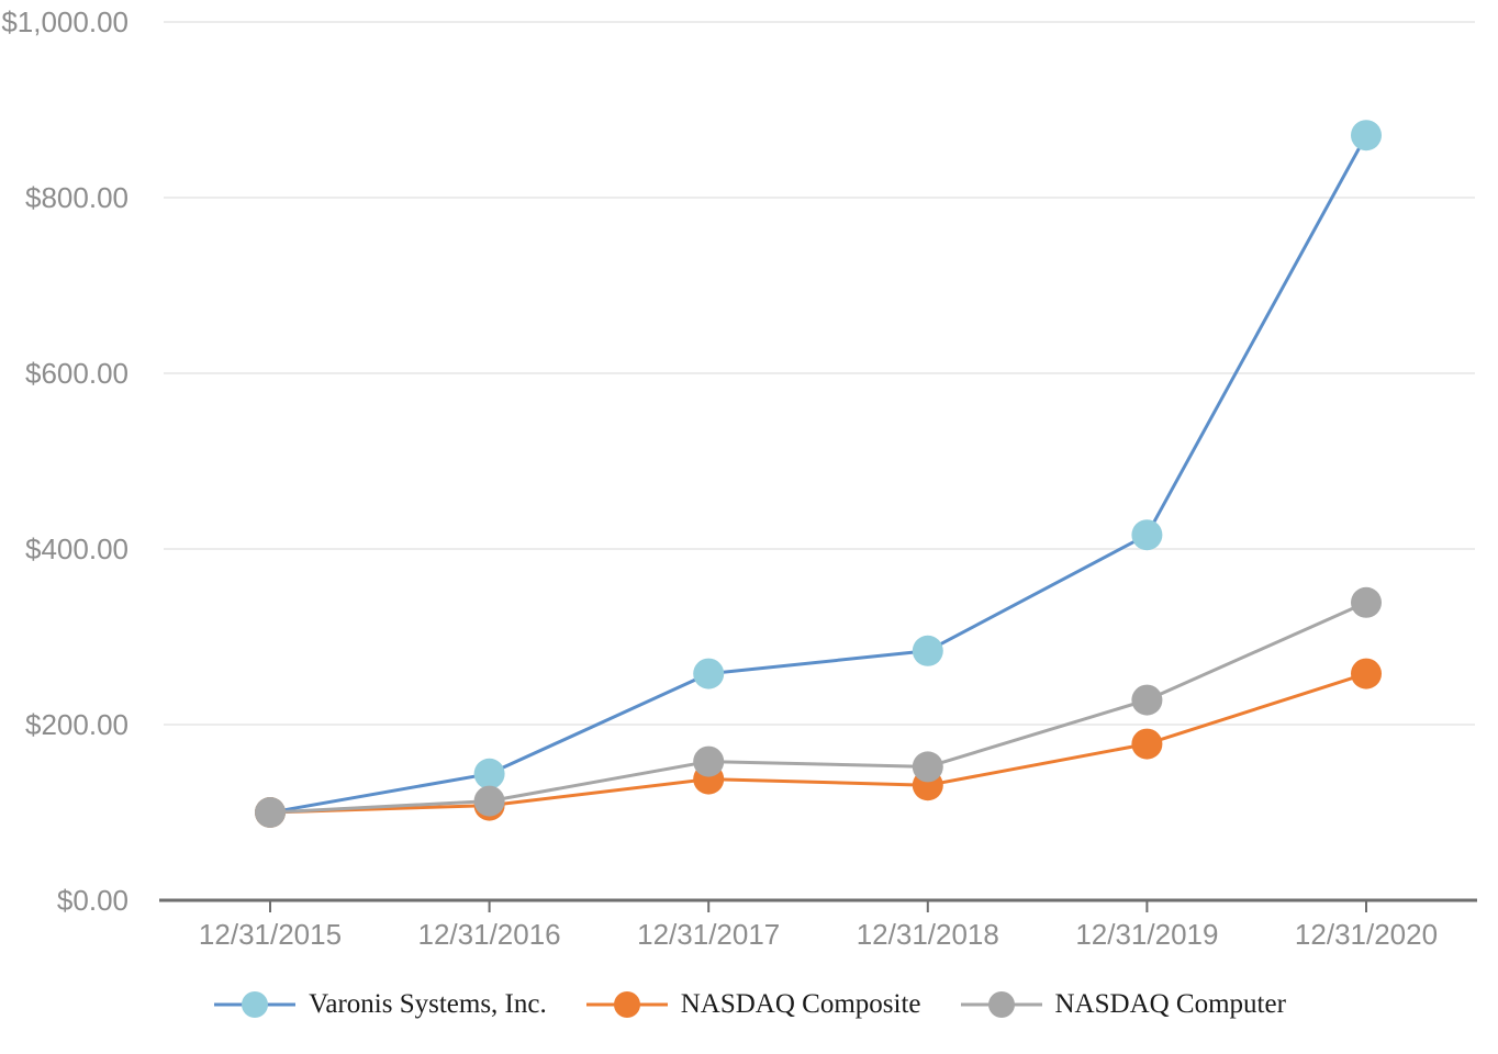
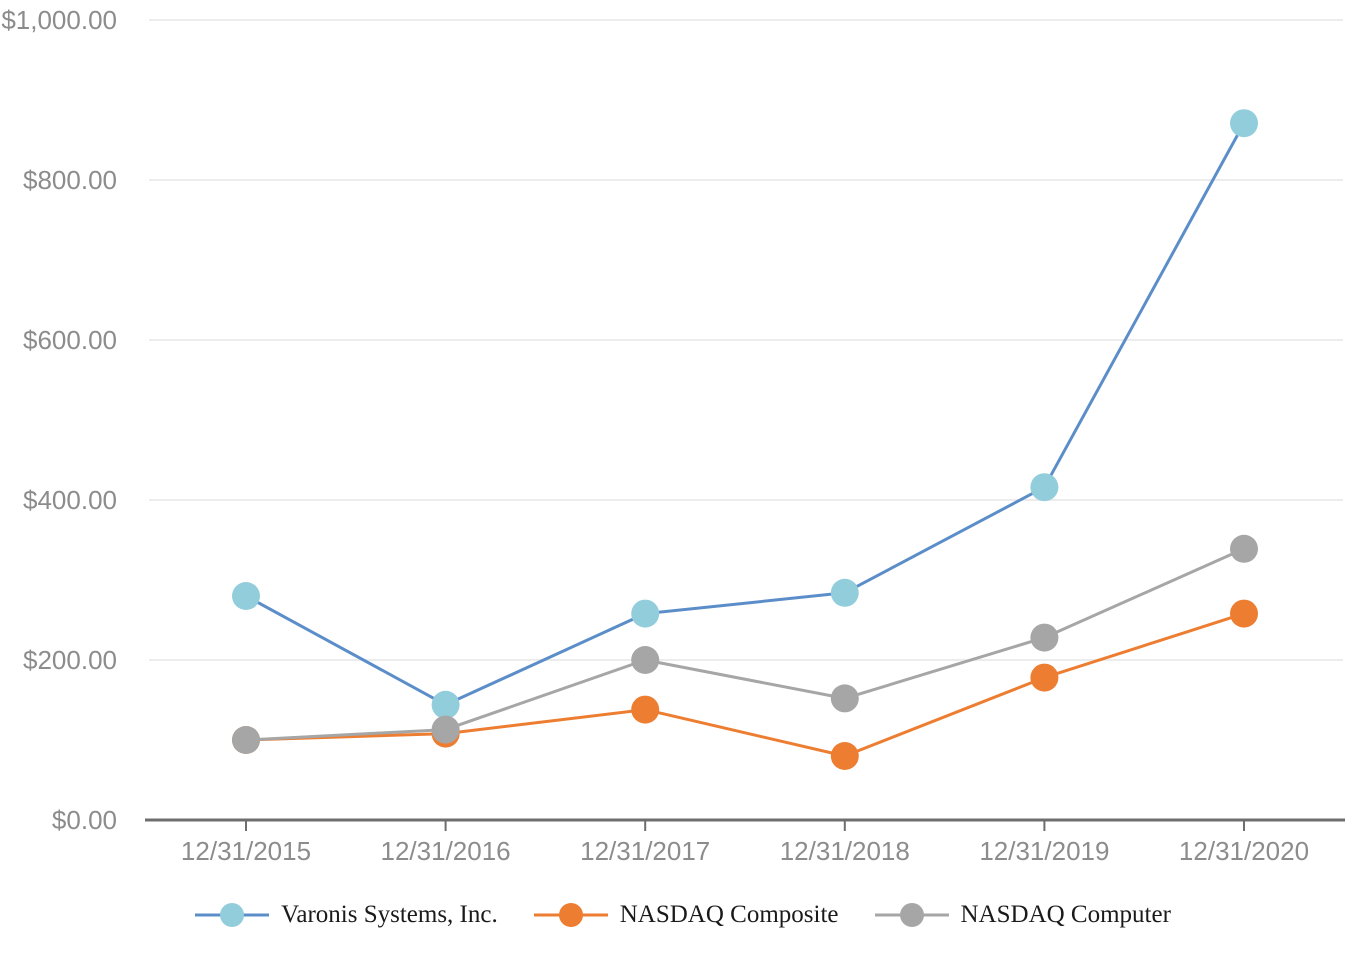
Varonis Systems, Inc./12/31/2015: $100 -> $280
NASDAQ Computer/12/31/2017: $160 -> $200
NASDAQ Composite/12/31/2018: $130 -> $80
